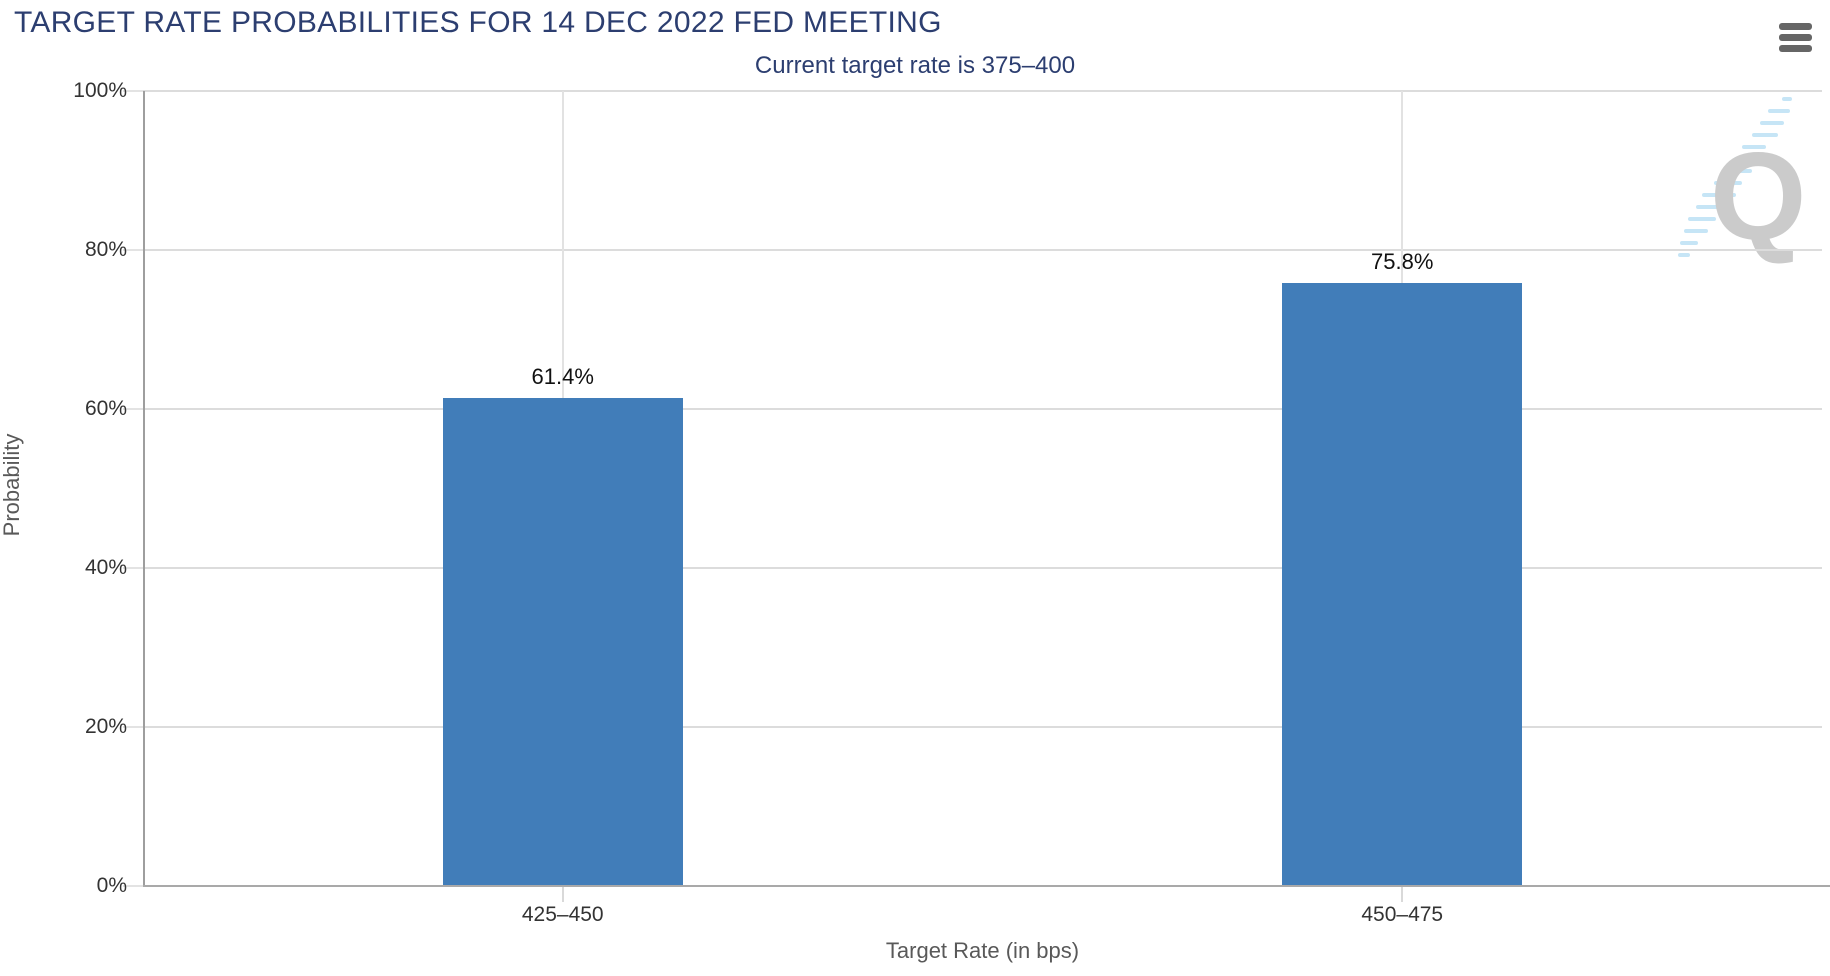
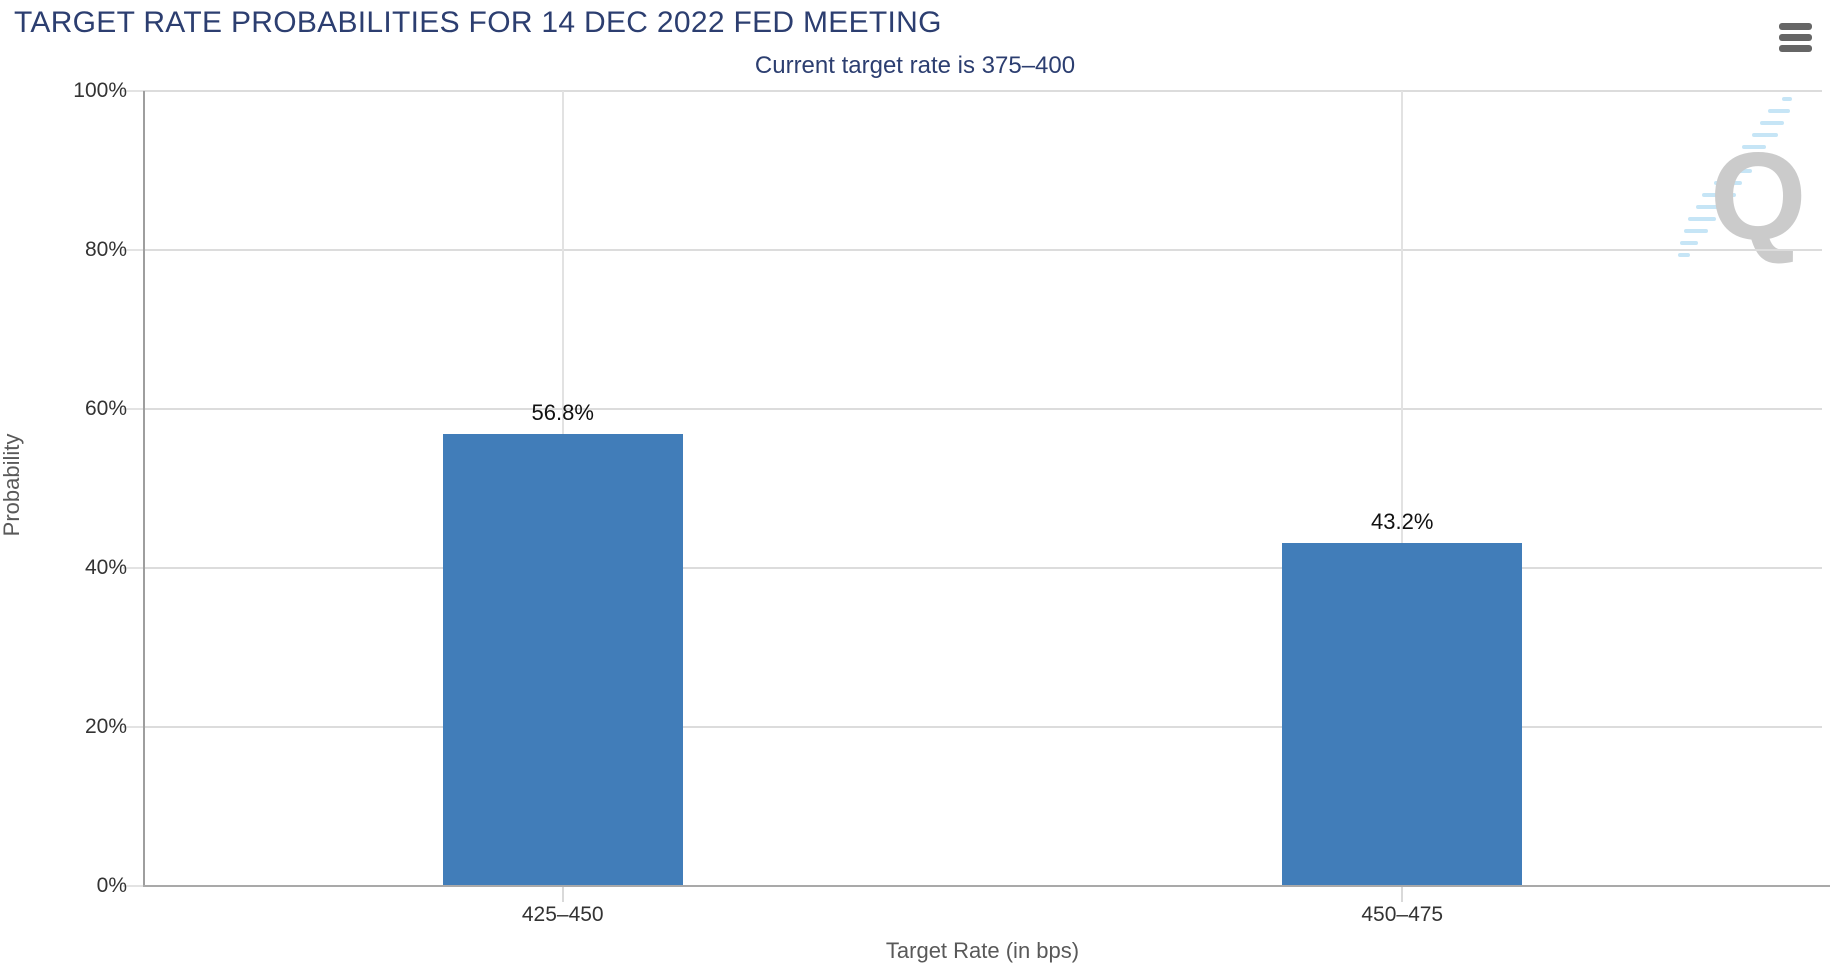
425–450: 61.4% -> 56.8%
450–475: 75.8% -> 43.2%
